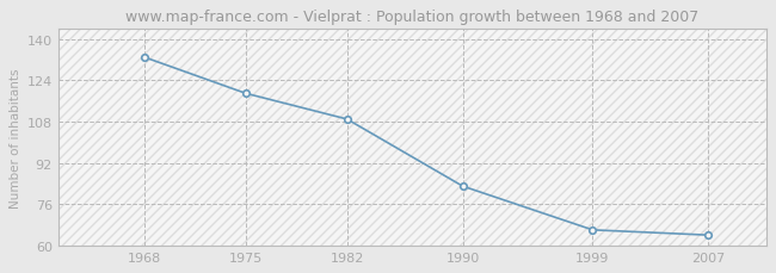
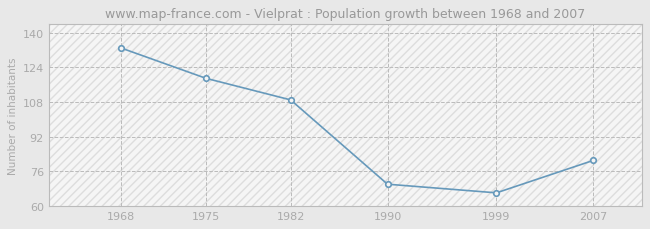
1990: 83 -> 70
2007: 64 -> 81
